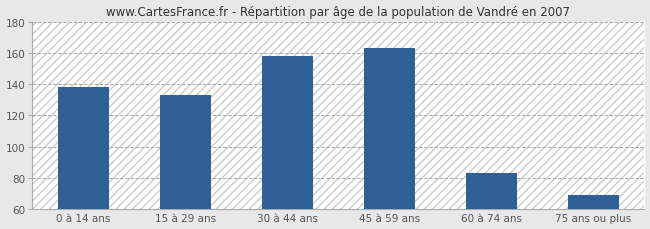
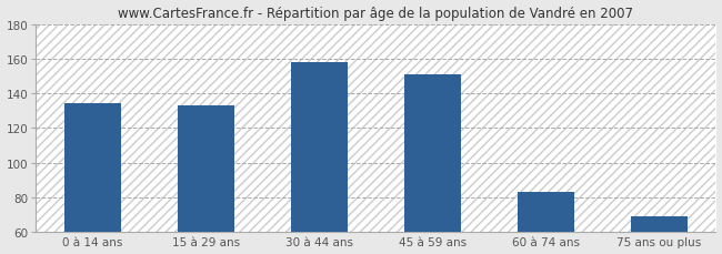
0 à 14 ans: 138 -> 134
45 à 59 ans: 163 -> 151
